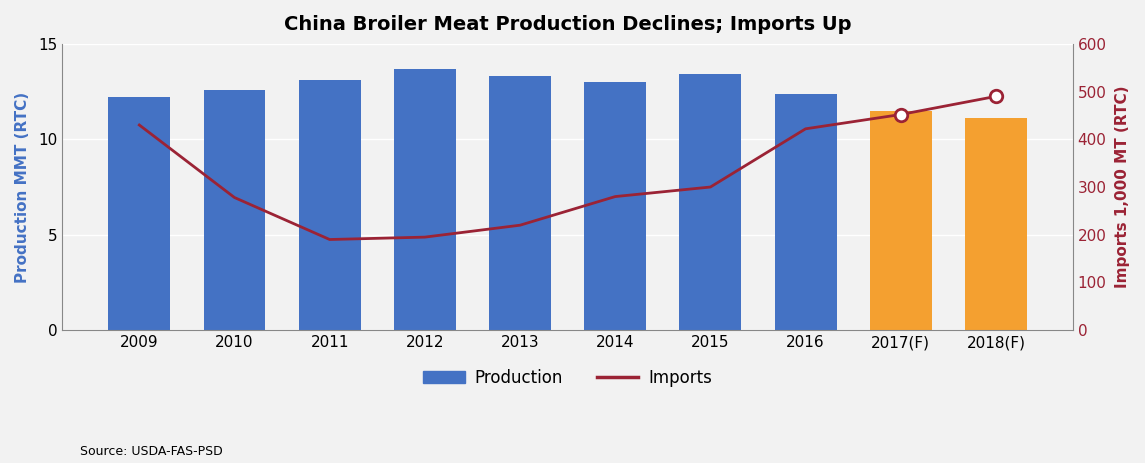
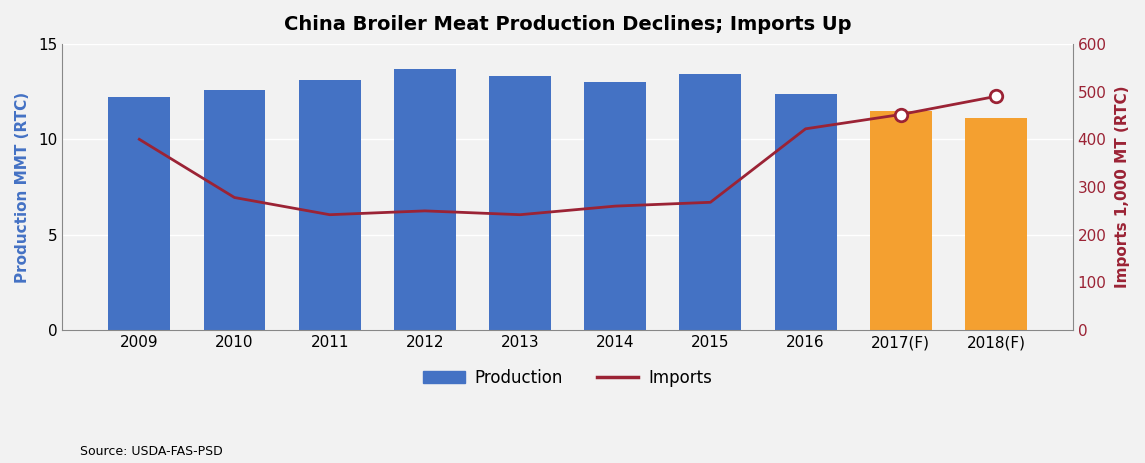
Imports/2009: 430 -> 400
Imports/2011: 190 -> 242
Imports/2012: 195 -> 250
Imports/2013: 220 -> 242
Imports/2014: 280 -> 260
Imports/2015: 300 -> 268
